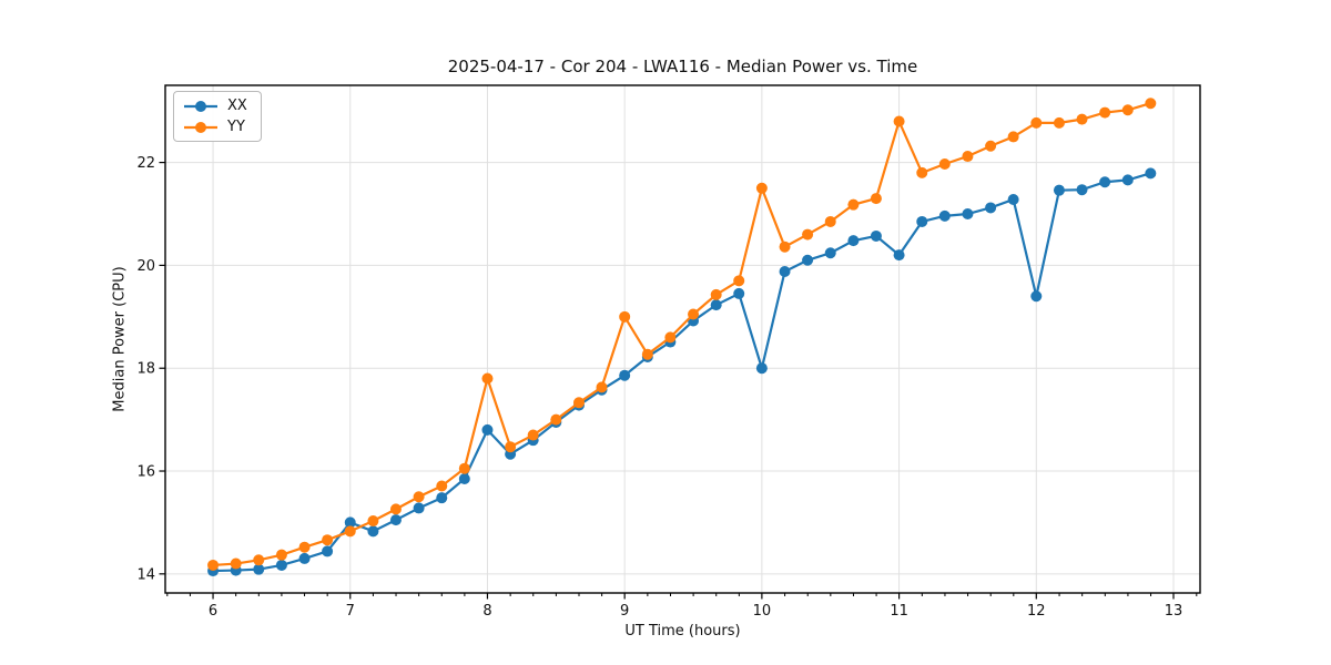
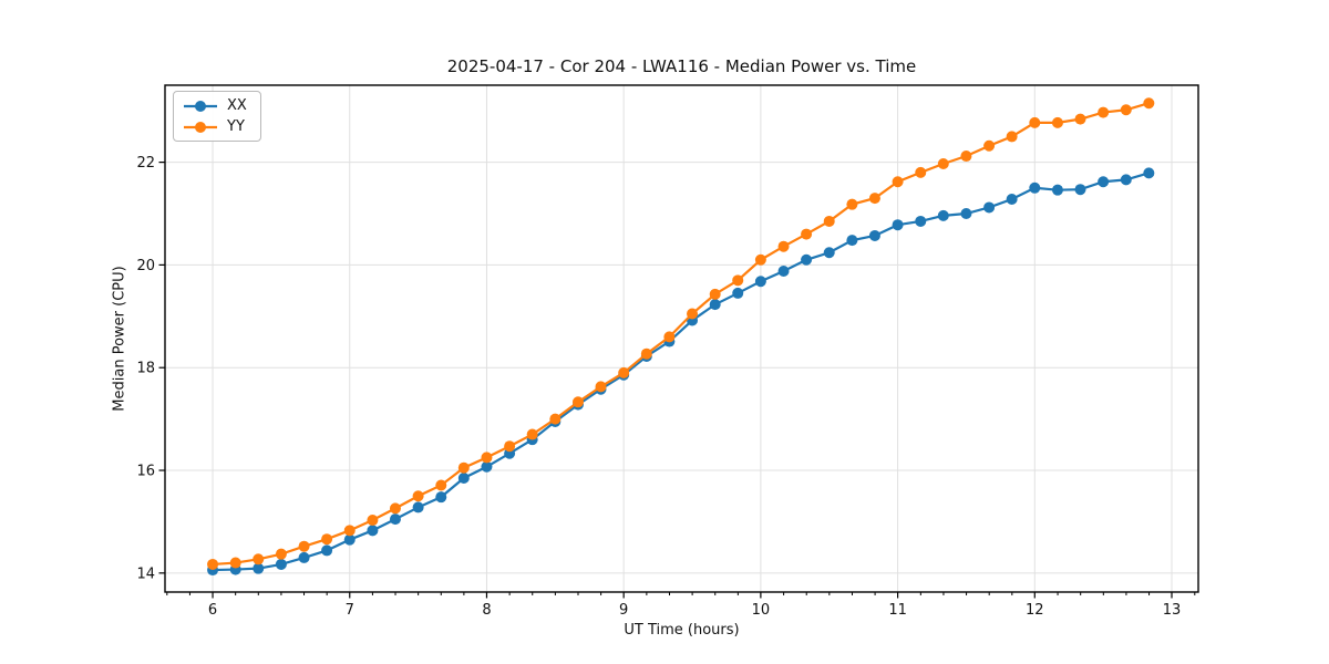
XX/7: 15.0 -> 14.7
XX/8: 16.8 -> 16.1
YY/8: 17.8 -> 16.2
YY/9: 19.0 -> 17.9
XX/10: 18.0 -> 19.7
YY/10: 21.5 -> 20.1
XX/11: 20.2 -> 20.8
YY/11: 22.8 -> 21.6
XX/12: 19.4 -> 21.5
